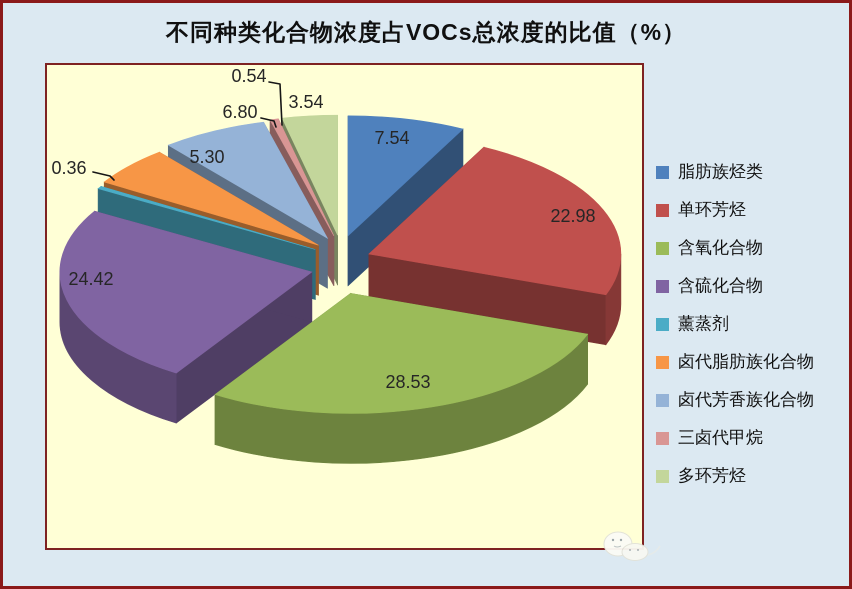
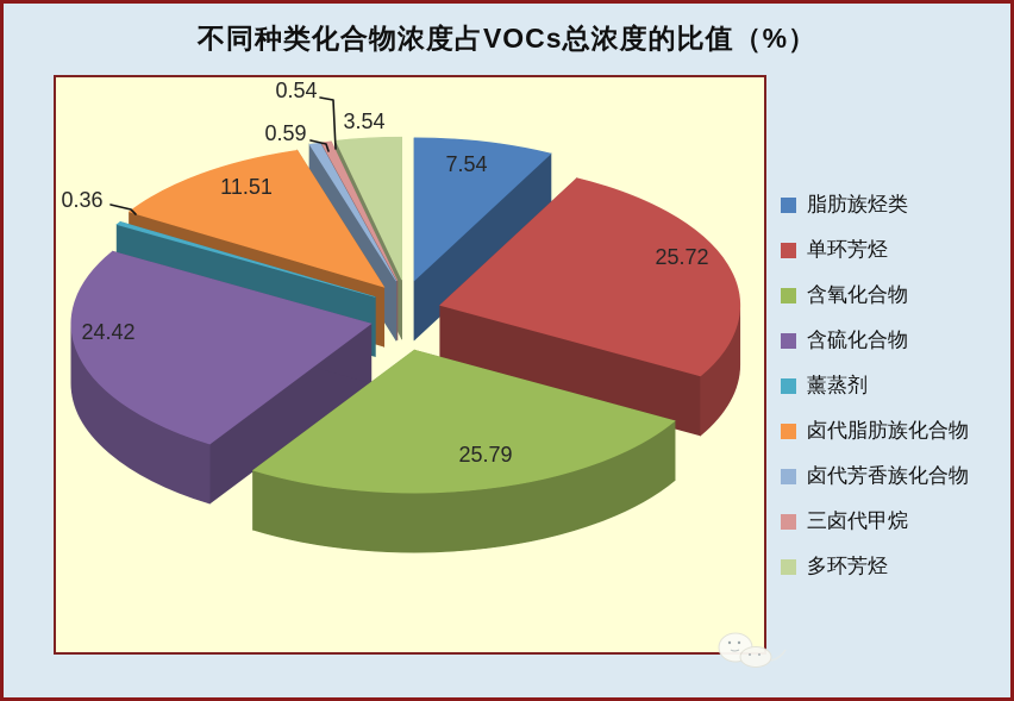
单环芳烃: 22.98 -> 25.72
含氧化合物: 28.53 -> 25.79
卤代脂肪族化合物: 5.30 -> 11.51
卤代芳香族化合物: 6.80 -> 0.59
